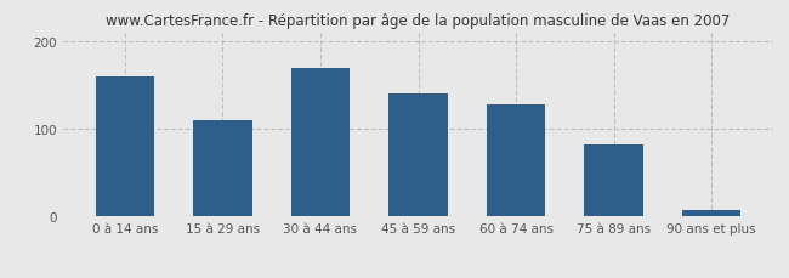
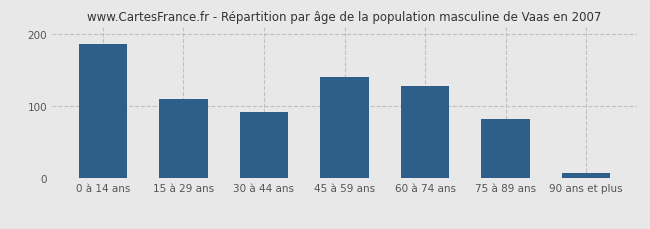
0 à 14 ans: 160 -> 186
30 à 44 ans: 170 -> 92
